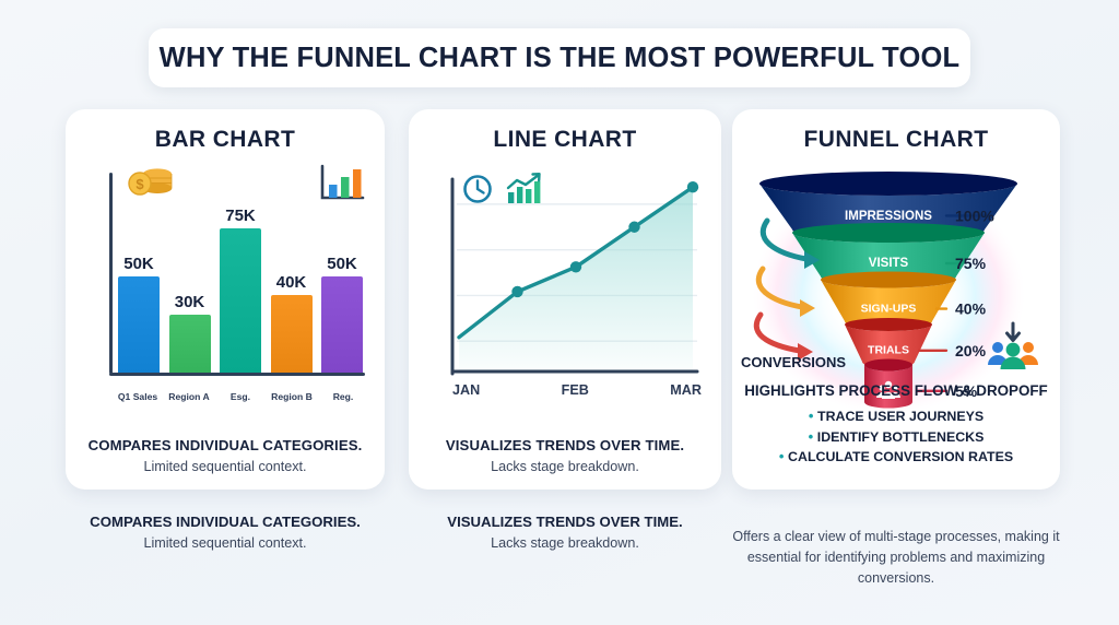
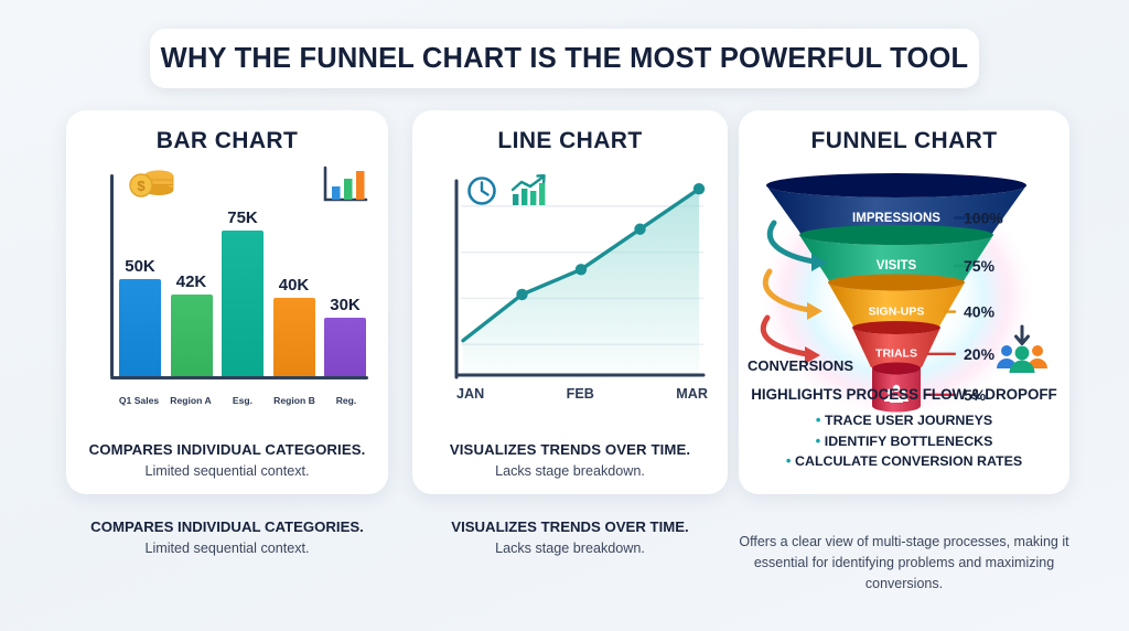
BAR CHART/Region A: 30K -> 42K
BAR CHART/Reg.: 50K -> 30K
